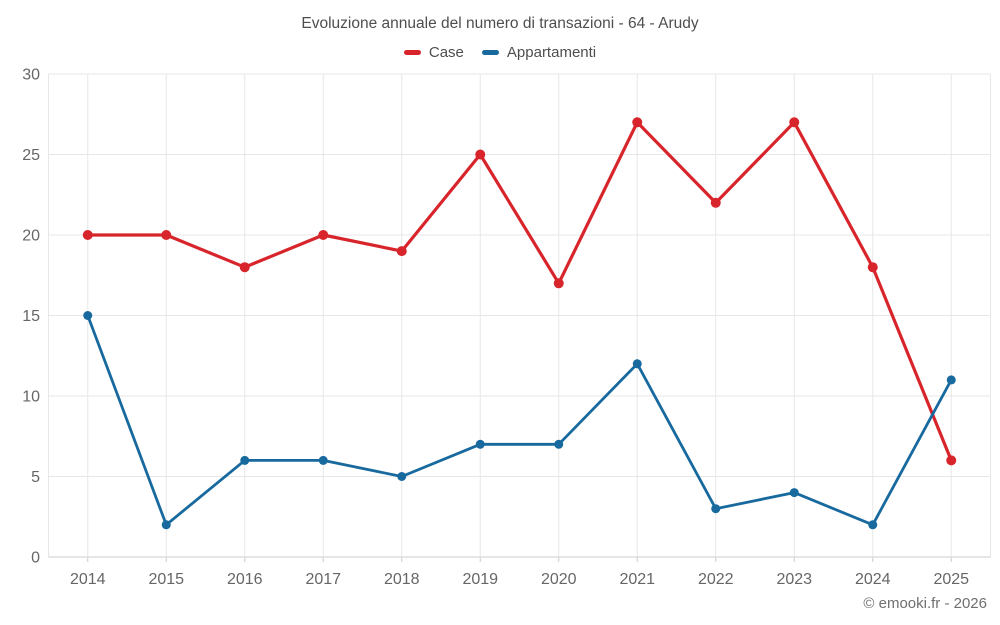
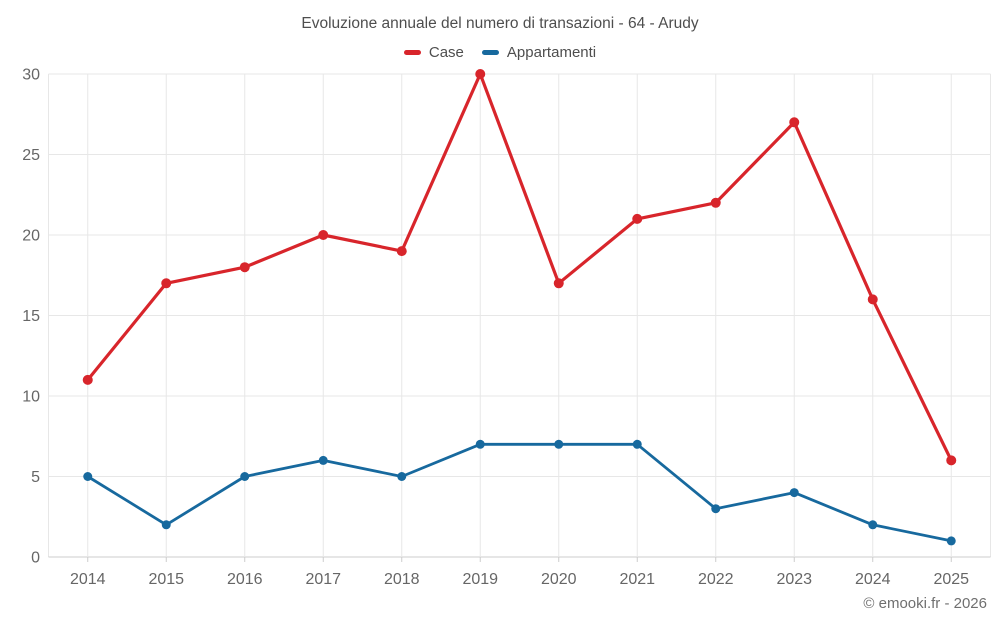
Case/2014: 20 -> 11
Appartamenti/2014: 15 -> 5
Case/2015: 20 -> 17
Appartamenti/2016: 6 -> 5
Case/2019: 25 -> 30
Case/2021: 27 -> 21
Appartamenti/2021: 12 -> 7
Case/2024: 18 -> 16
Appartamenti/2025: 11 -> 1
